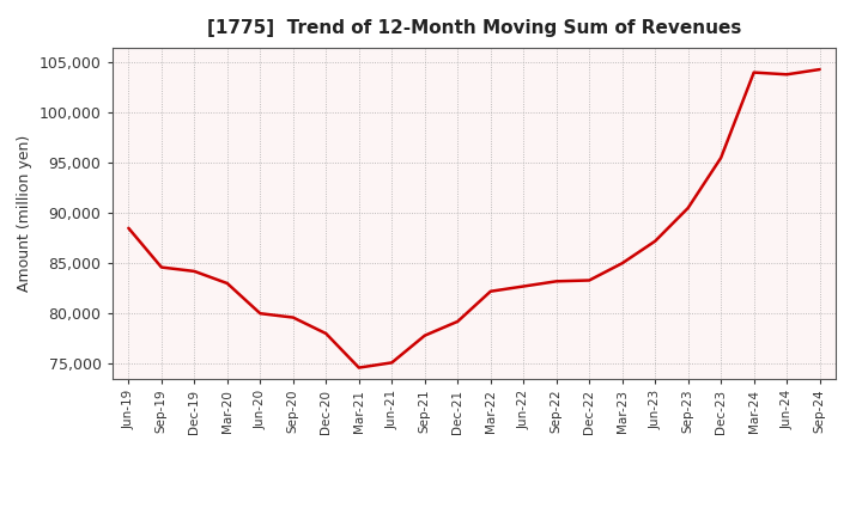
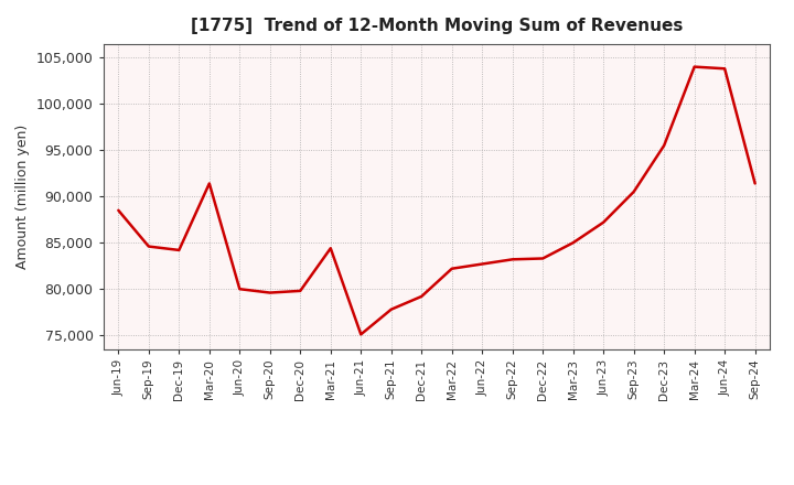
Mar-20: 83,000 -> 91,400
Dec-20: 78,000 -> 79,800
Mar-21: 74,600 -> 84,400
Sep-24: 104,300 -> 91,400
